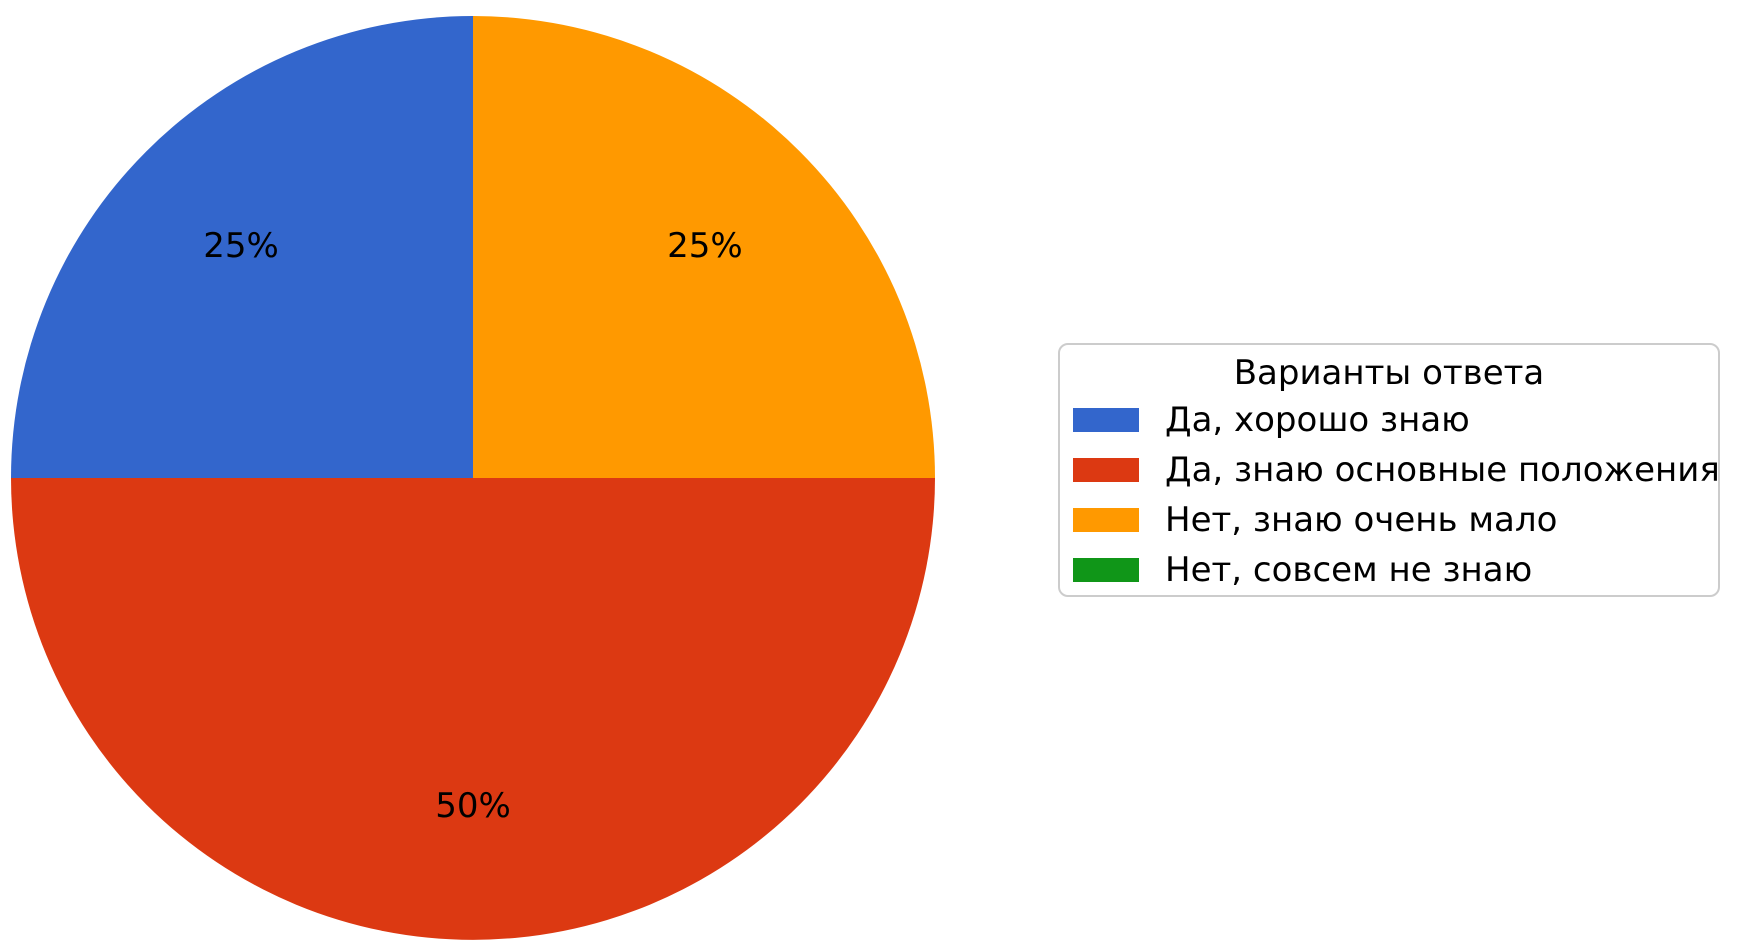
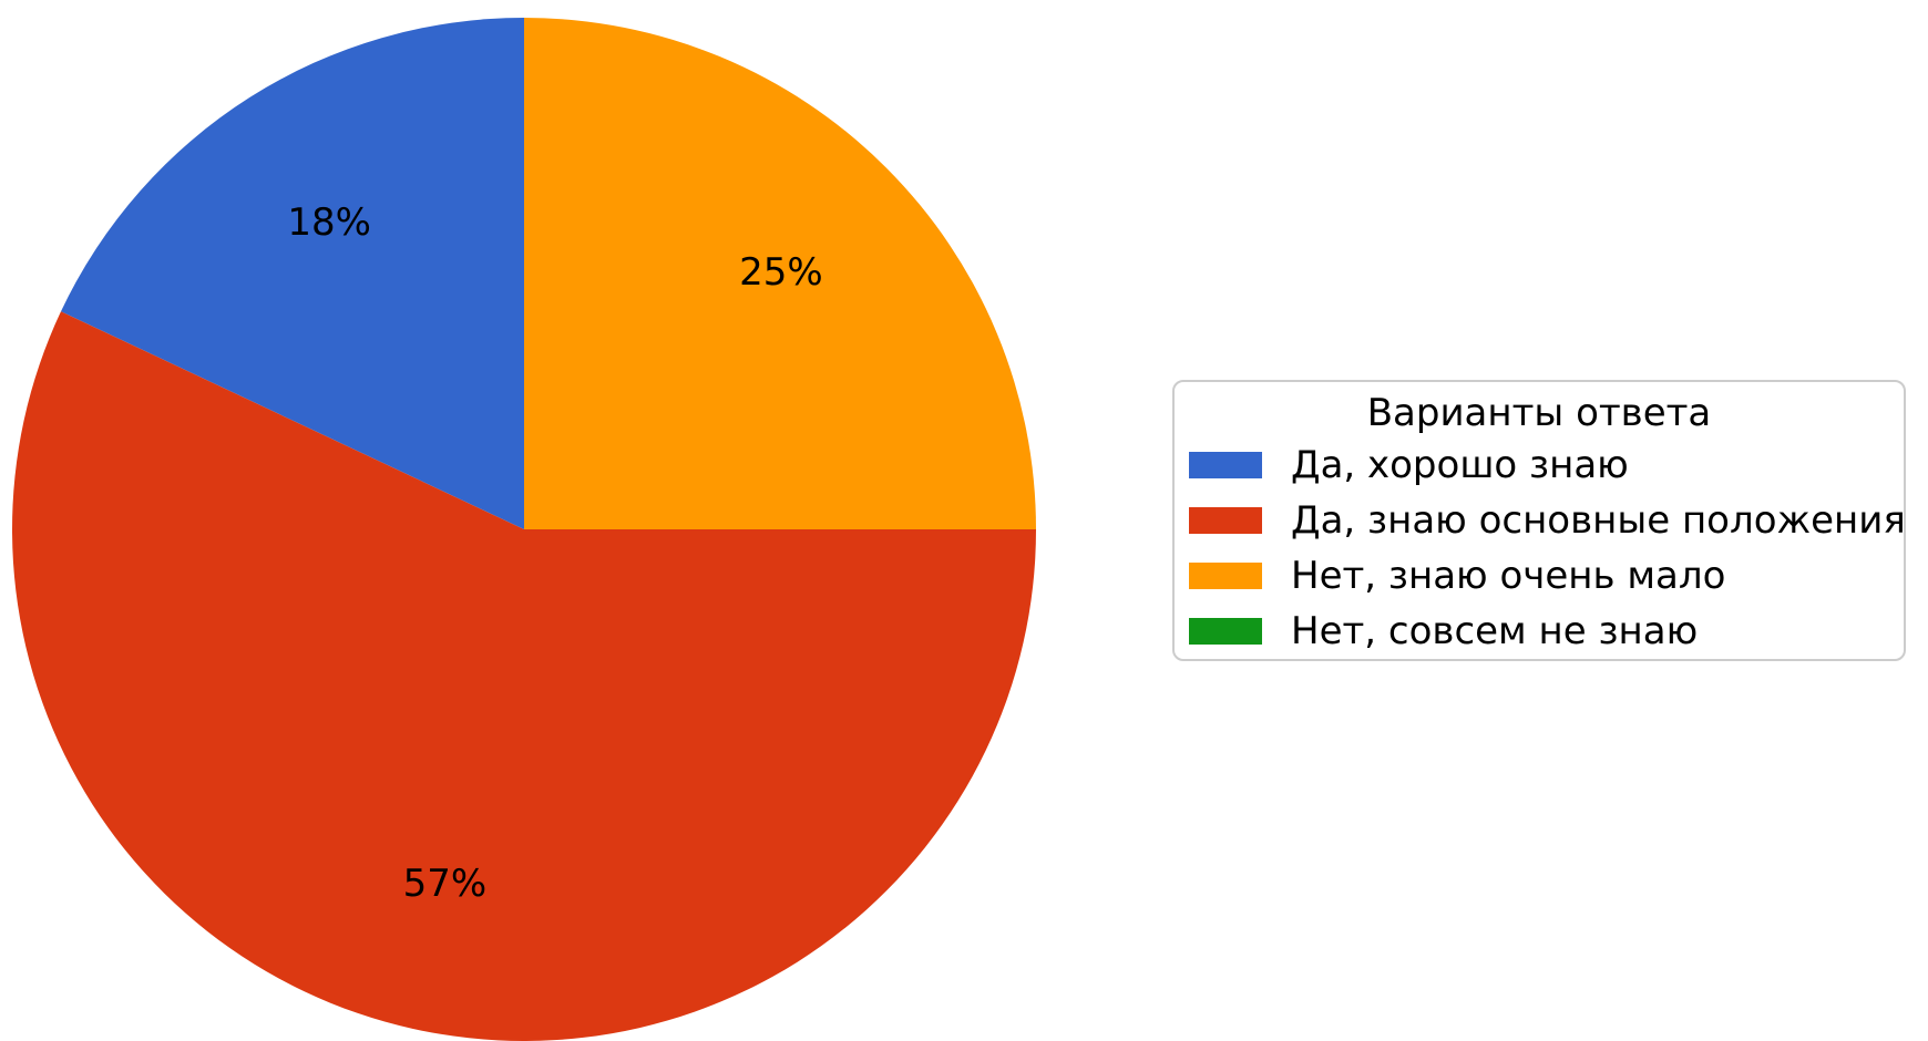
Да, хорошо знаю: 25% -> 18%
Да, знаю основные положения: 50% -> 57%
